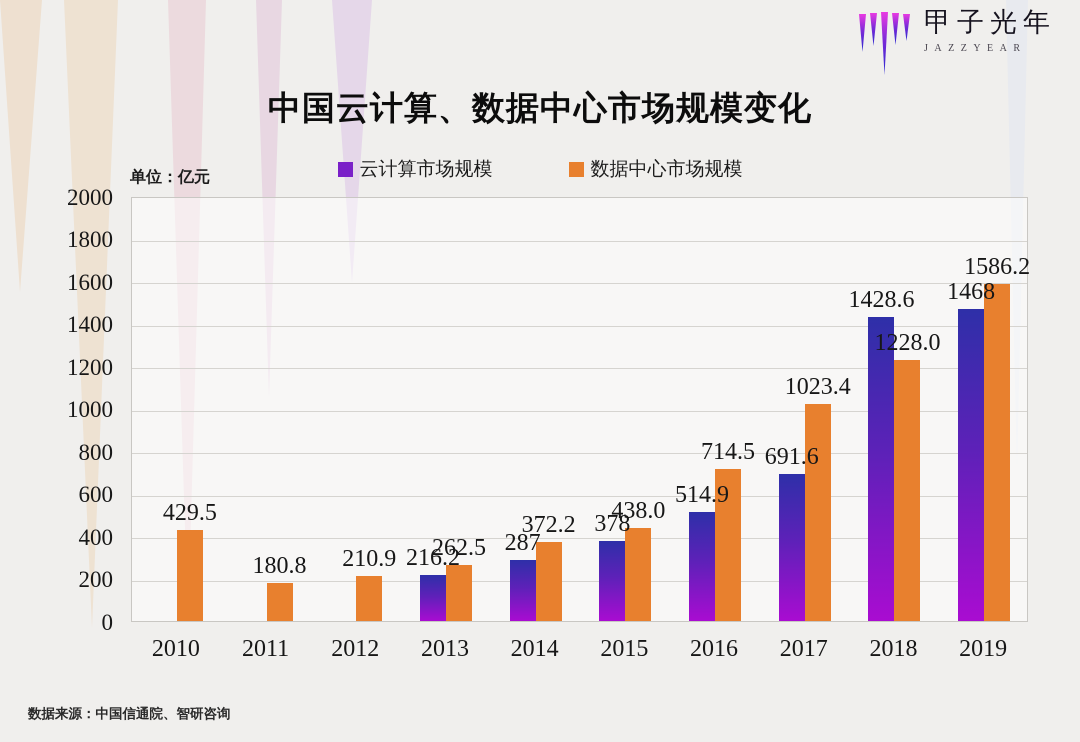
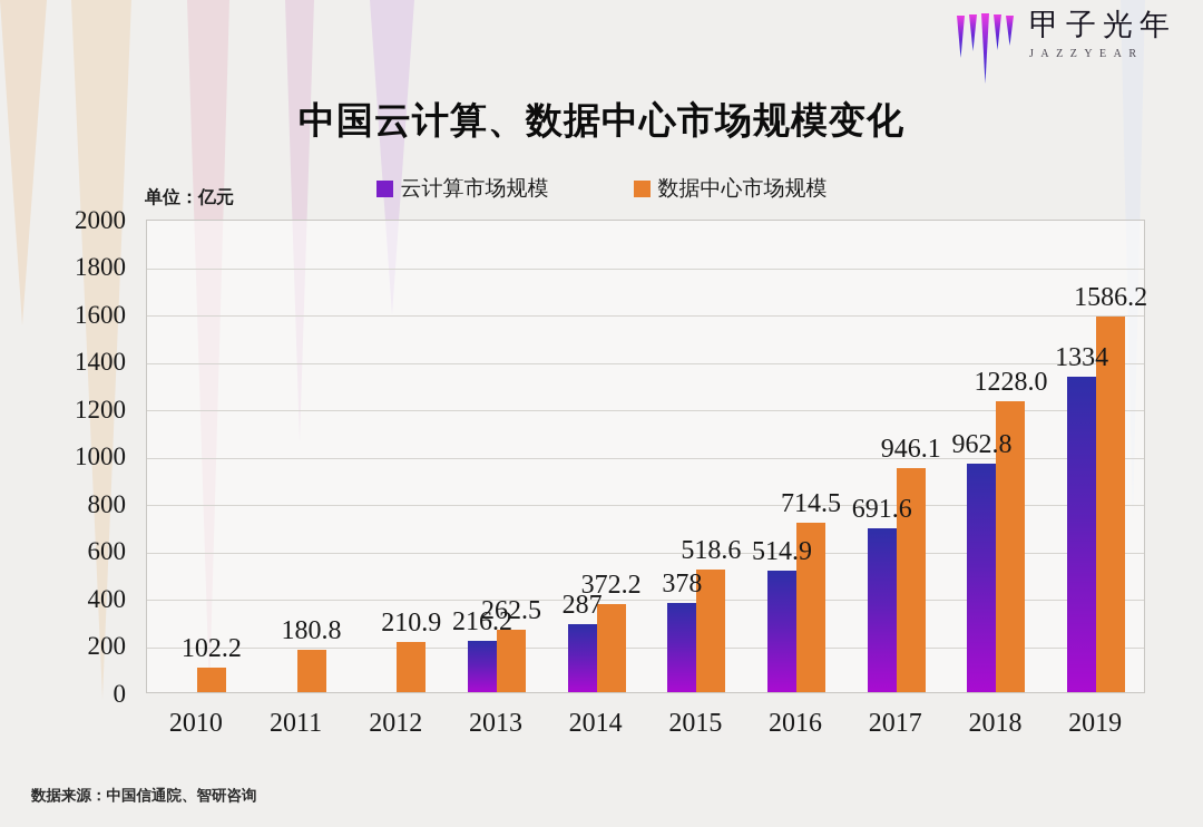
数据中心市场规模/2010: 429.5 -> 102.2
数据中心市场规模/2015: 438.0 -> 518.6
数据中心市场规模/2017: 1023.4 -> 946.1
云计算市场规模/2018: 1428.6 -> 962.8
云计算市场规模/2019: 1468 -> 1334
